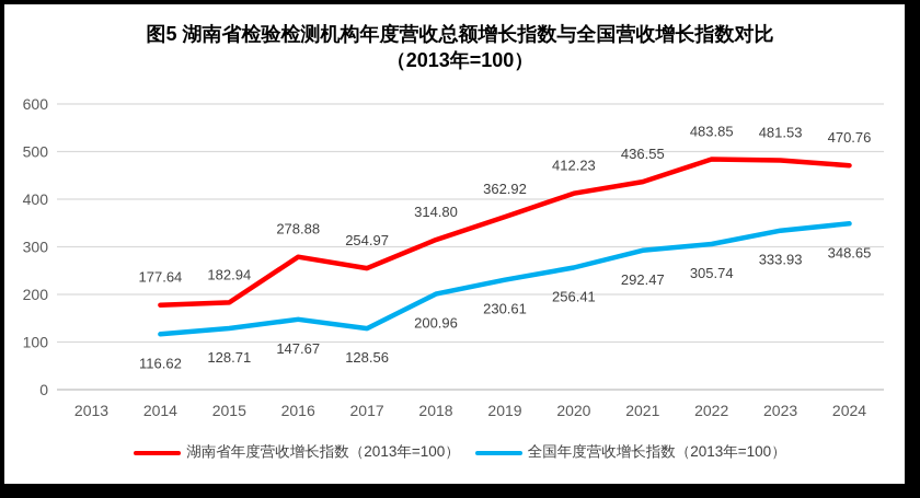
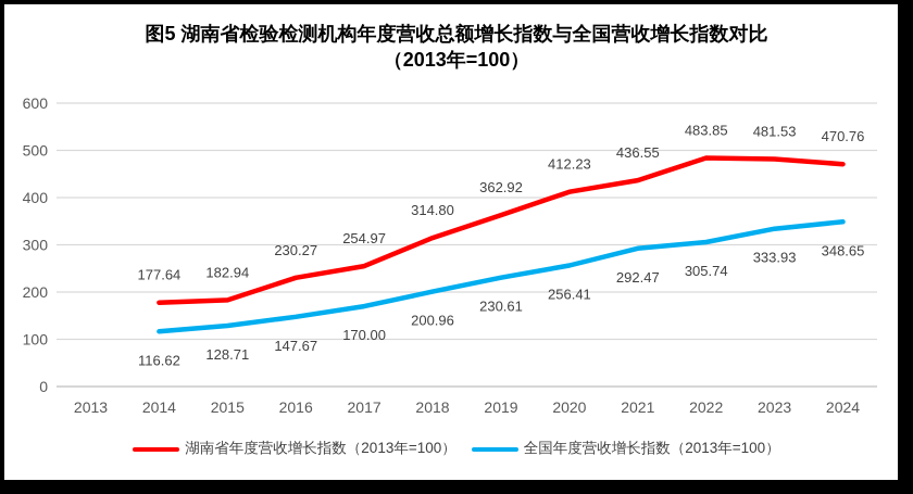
湖南省年度营收增长指数（2013年=100）/2016: 278.88 -> 230.27
全国年度营收增长指数（2013年=100）/2017: 128.56 -> 170.00
